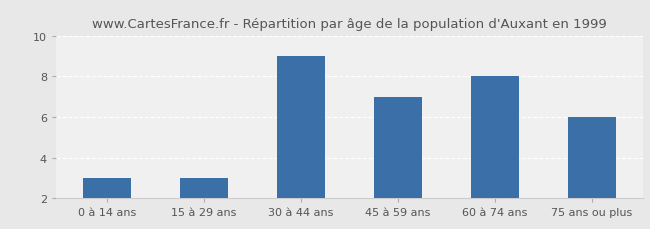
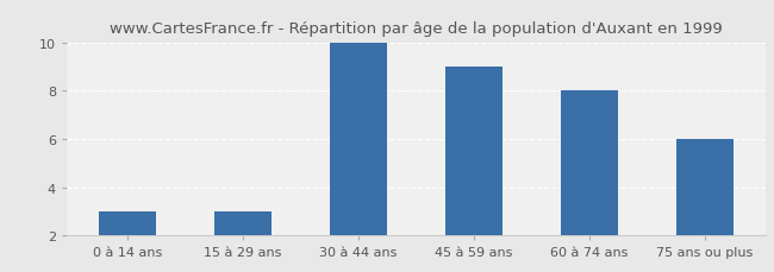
30 à 44 ans: 9 -> 10
45 à 59 ans: 7 -> 9
